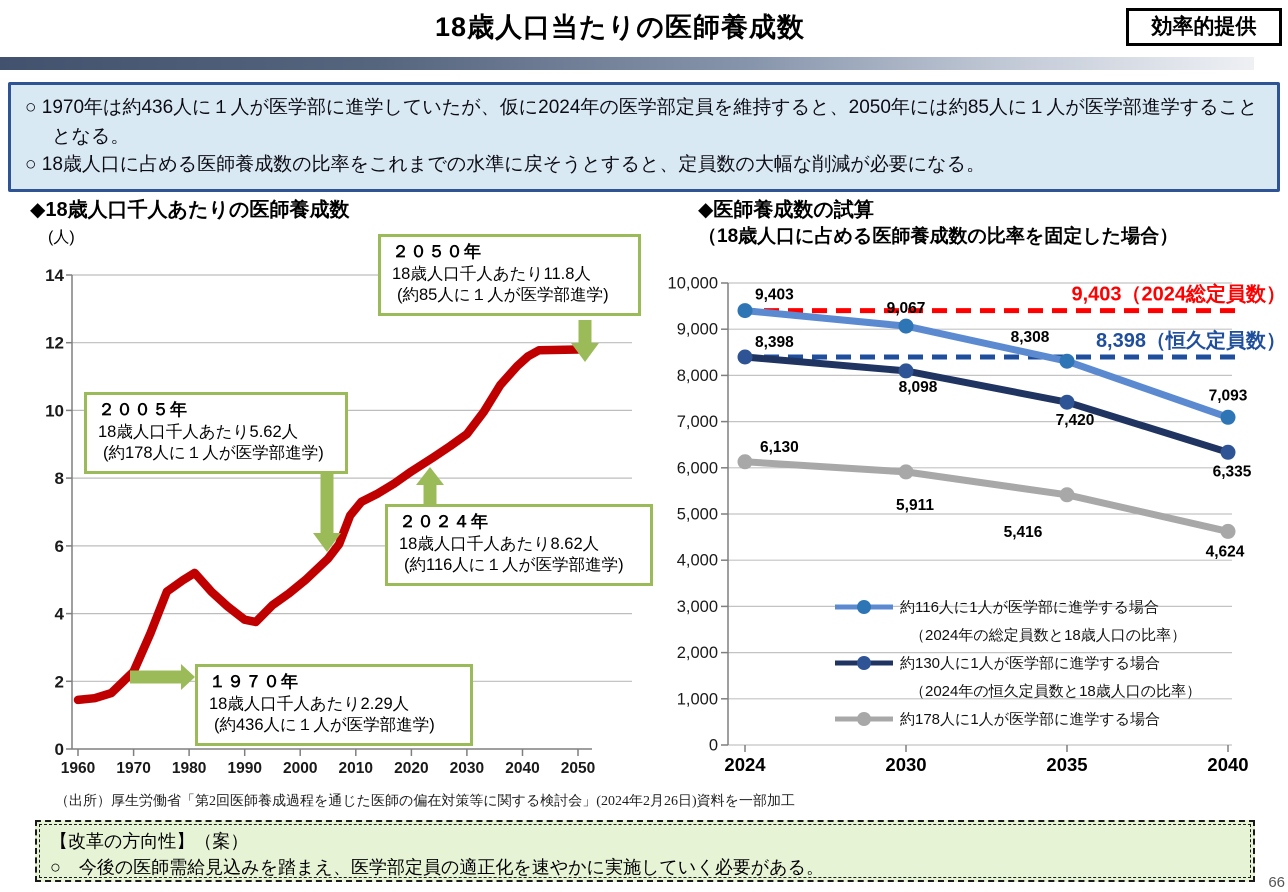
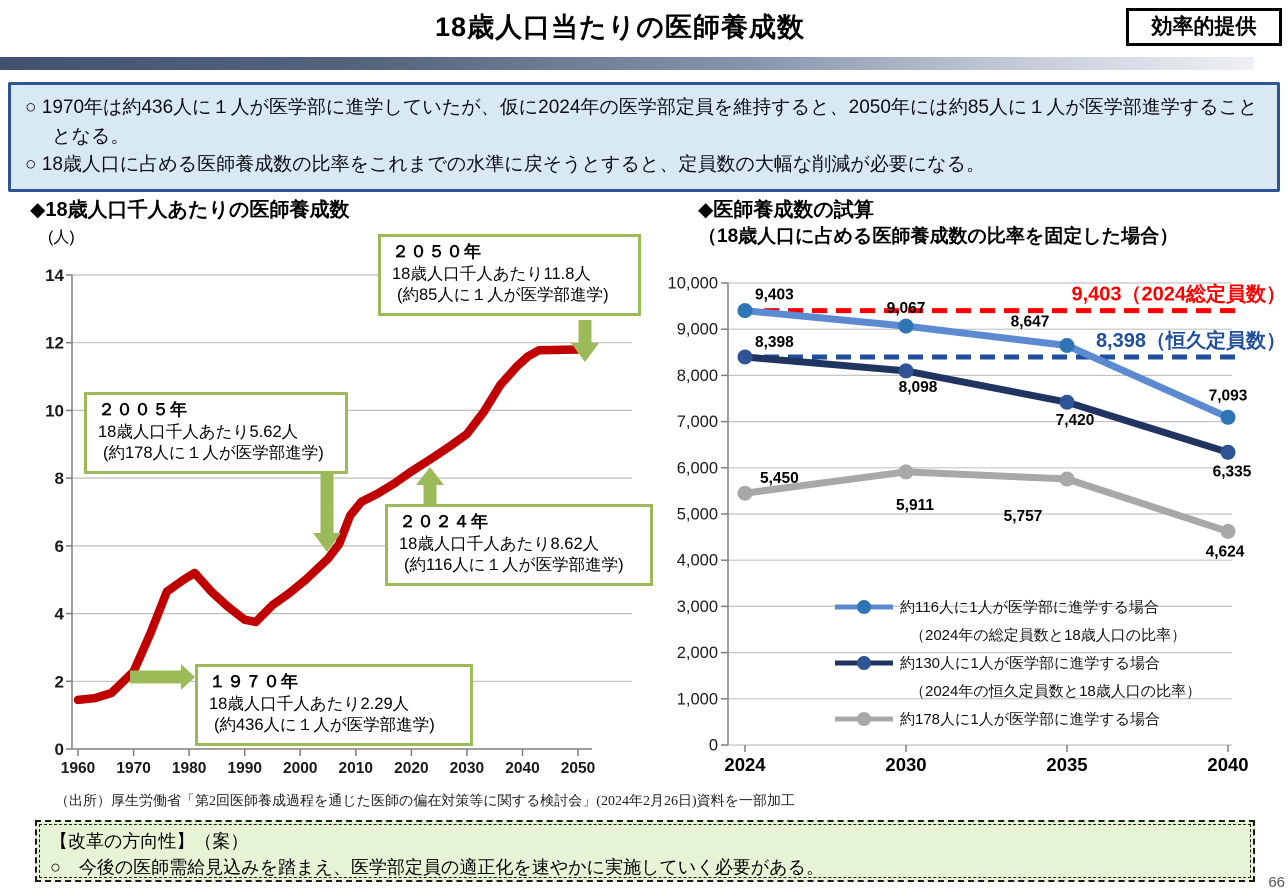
◆医師養成数の試算/約178人に1人が医学部に進学する場合/2024: 6,130 -> 5,450
◆医師養成数の試算/約116人に1人が医学部に進学する場合/2035: 8,308 -> 8,647
◆医師養成数の試算/約178人に1人が医学部に進学する場合/2035: 5,416 -> 5,757
